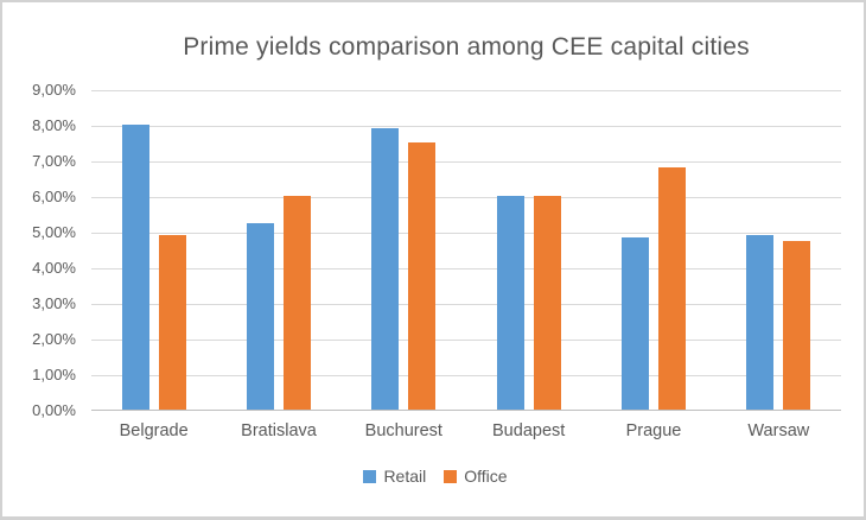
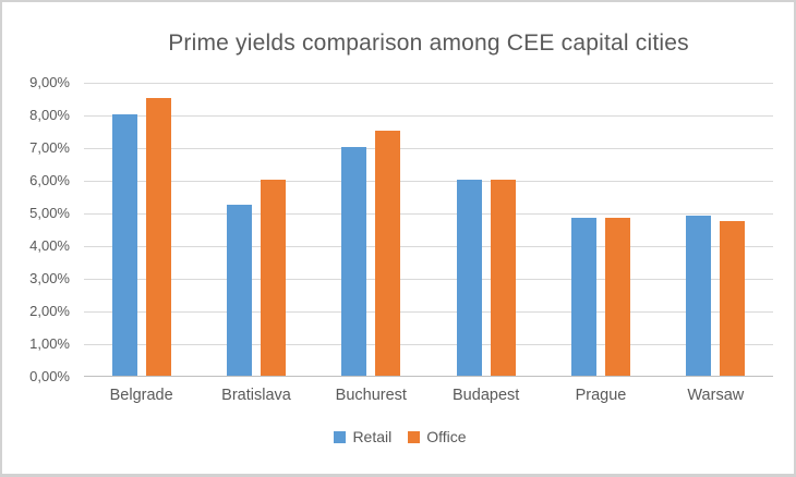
Office/Belgrade: 4,9% -> 8,5%
Retail/Buchurest: 7,9% -> 7,0%
Office/Prague: 6,8% -> 4,8%
